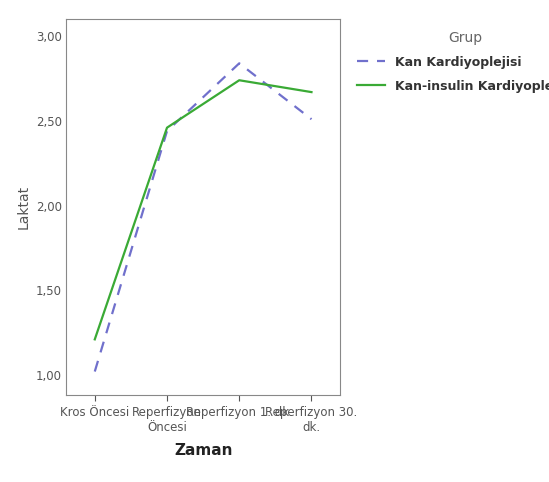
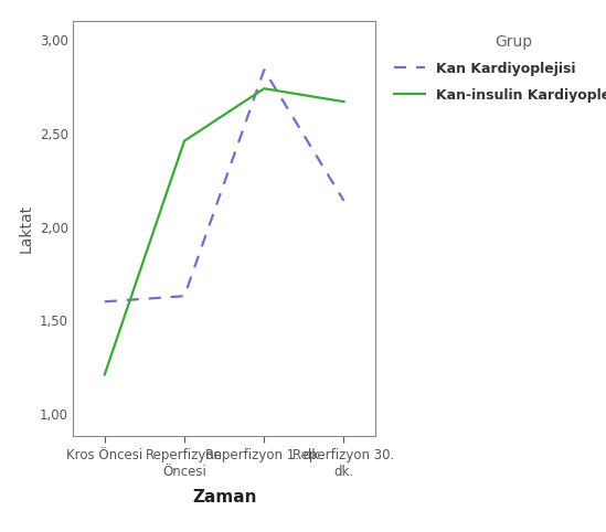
Kan Kardiyoplejisi/Kros Öncesi: 1,02 -> 1,60
Kan Kardiyoplejisi/Reperfizyon Öncesi: 2,44 -> 1,63
Kan Kardiyoplejisi/Reperfizyon 30. dk.: 2,51 -> 2,14
